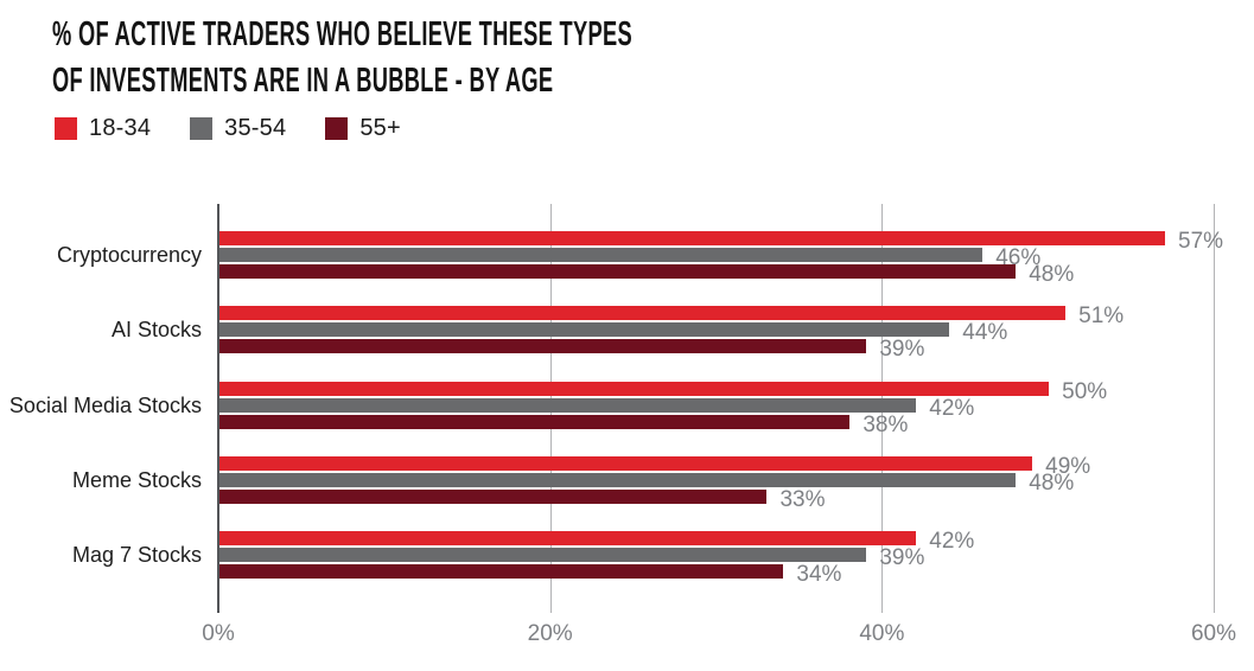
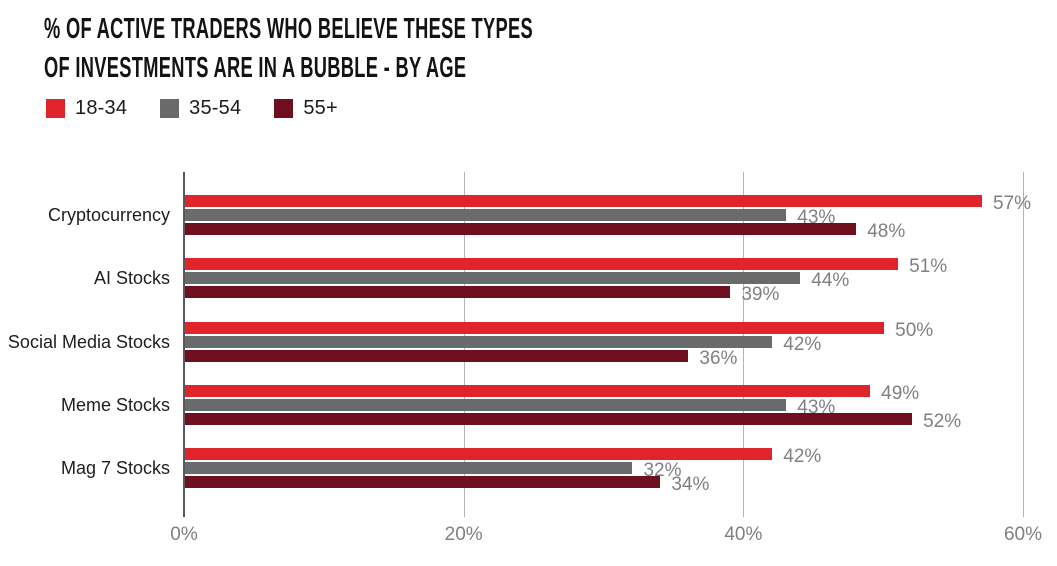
35-54/Cryptocurrency: 46% -> 43%
55+/Social Media Stocks: 38% -> 36%
35-54/Meme Stocks: 48% -> 43%
55+/Meme Stocks: 33% -> 52%
35-54/Mag 7 Stocks: 39% -> 32%
